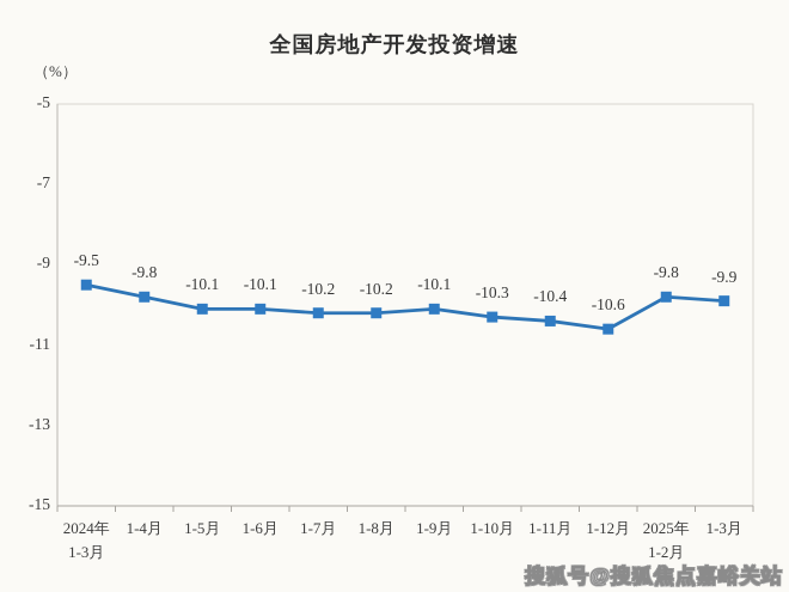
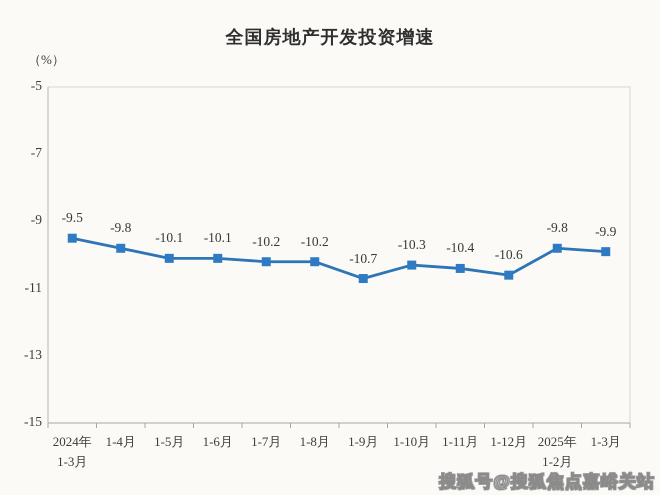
1-9月: -10.1 -> -10.7
